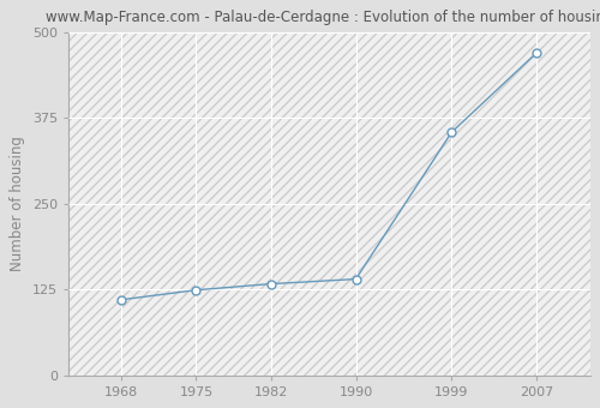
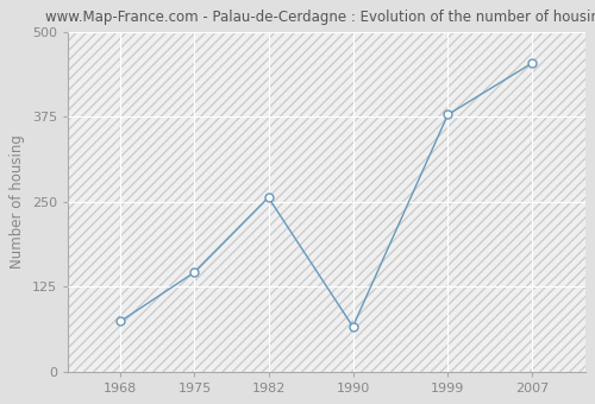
1968: 110 -> 74
1975: 124 -> 146
1982: 133 -> 256
1990: 140 -> 66
1999: 354 -> 378
2007: 470 -> 454
